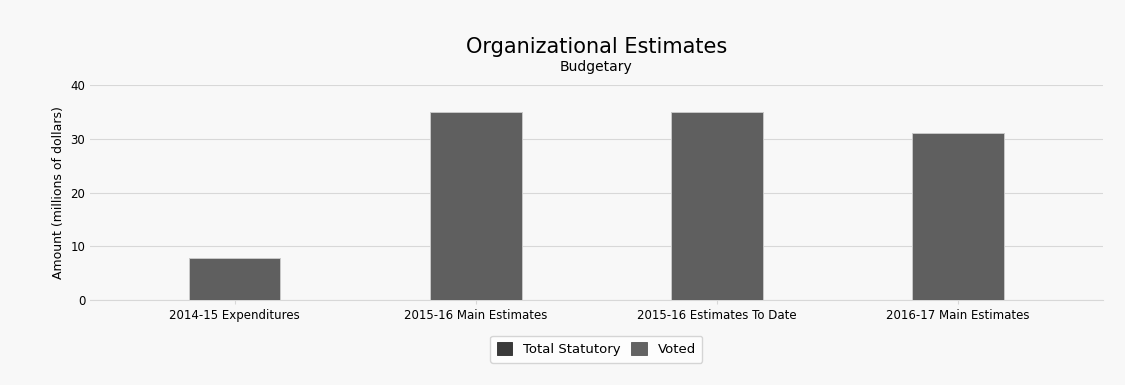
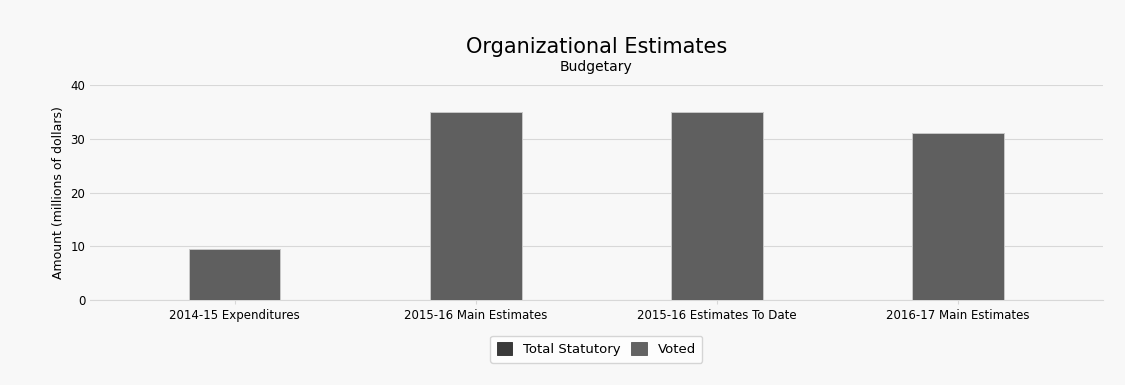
2014-15 Expenditures: 7.9 -> 9.6
